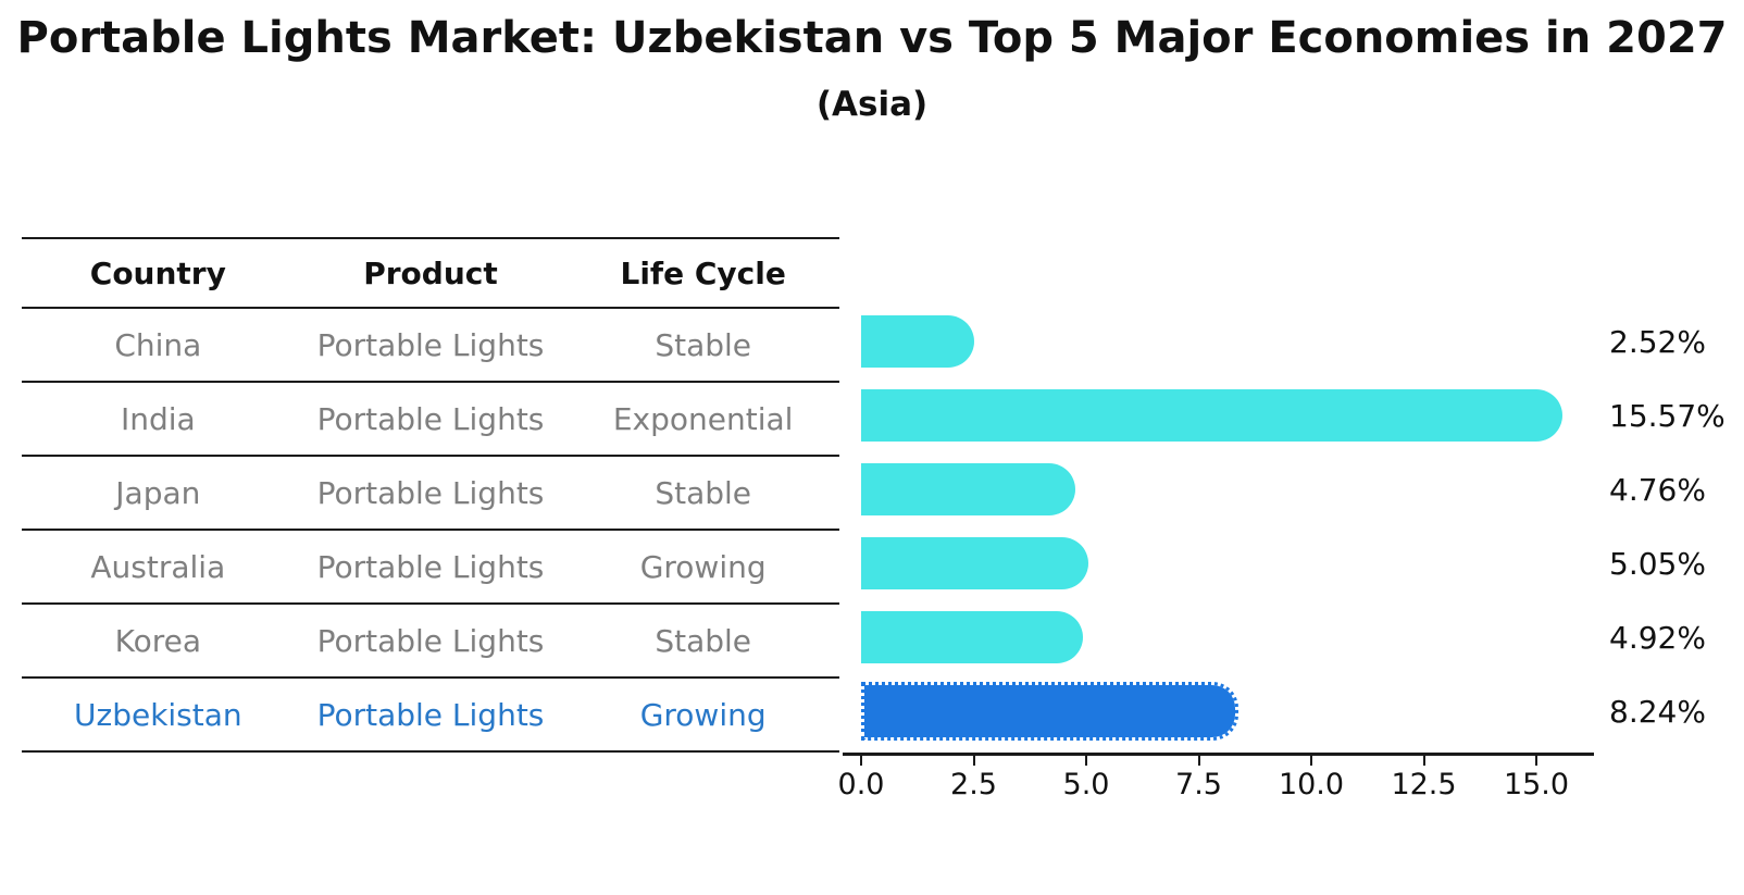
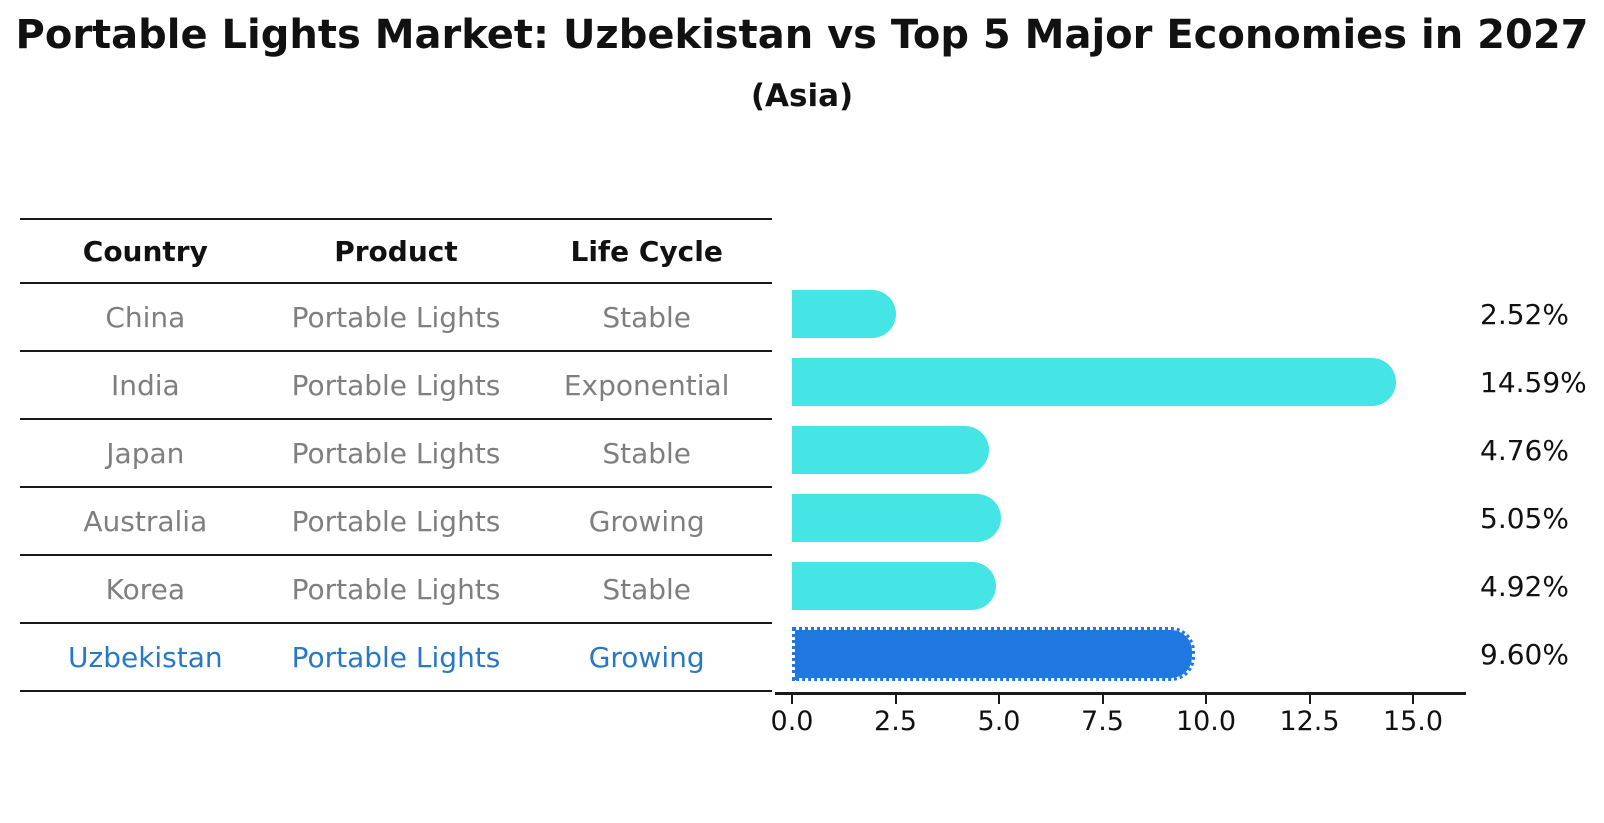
India: 15.57% -> 14.59%
Uzbekistan: 8.24% -> 9.60%
